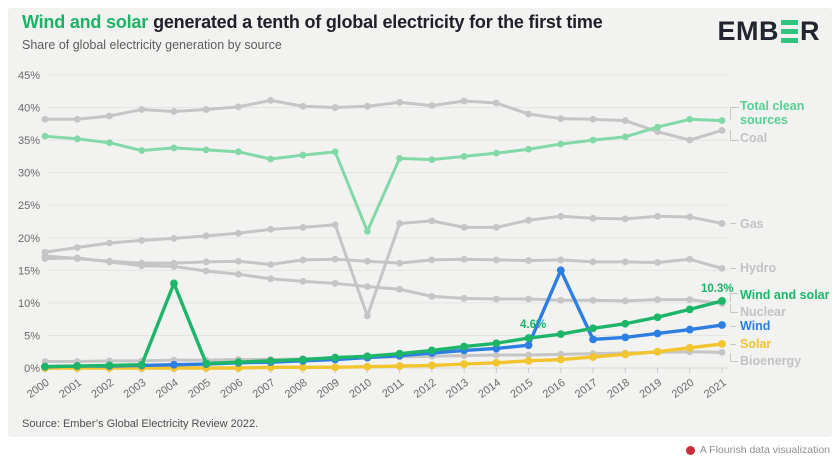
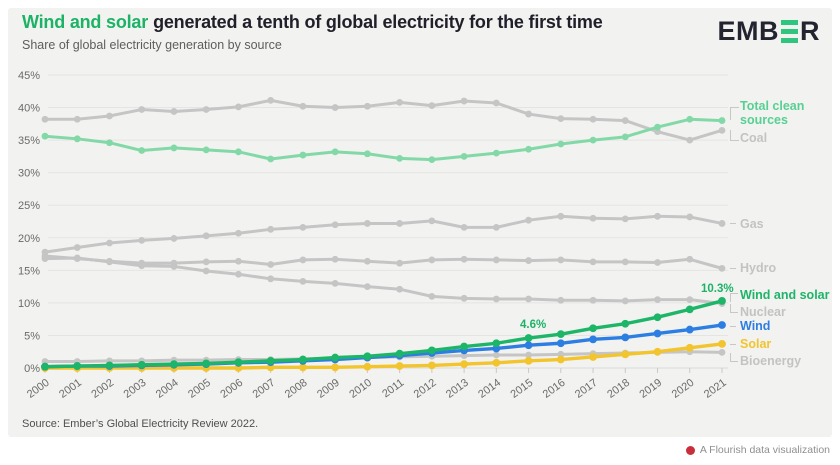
Wind and solar/2004: 13% -> 1%
Gas/2010: 8% -> 22%
Total clean sources/2010: 21% -> 33%
Wind/2016: 15% -> 4%
